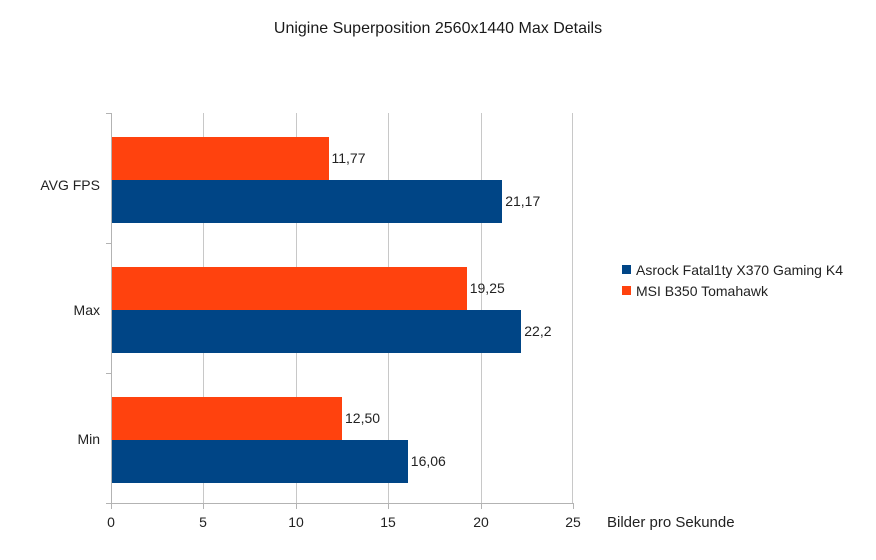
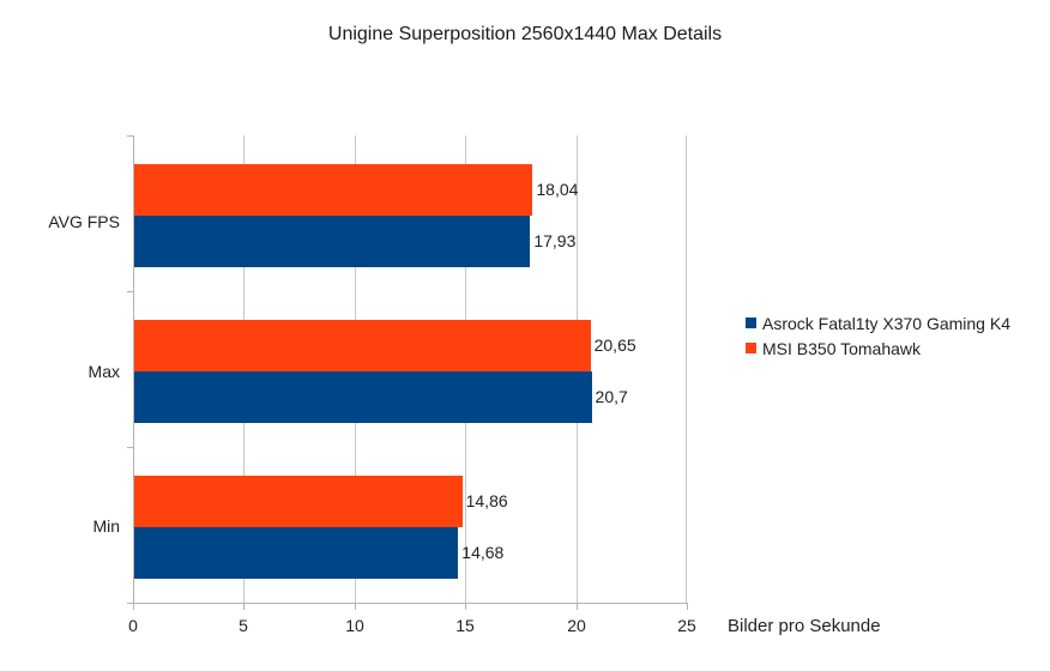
Asrock Fatal1ty X370 Gaming K4/AVG FPS: 21,17 -> 17,93
MSI B350 Tomahawk/AVG FPS: 11,77 -> 18,04
Asrock Fatal1ty X370 Gaming K4/Max: 22,2 -> 20,7
MSI B350 Tomahawk/Max: 19,25 -> 20,65
Asrock Fatal1ty X370 Gaming K4/Min: 16,06 -> 14,68
MSI B350 Tomahawk/Min: 12,50 -> 14,86
